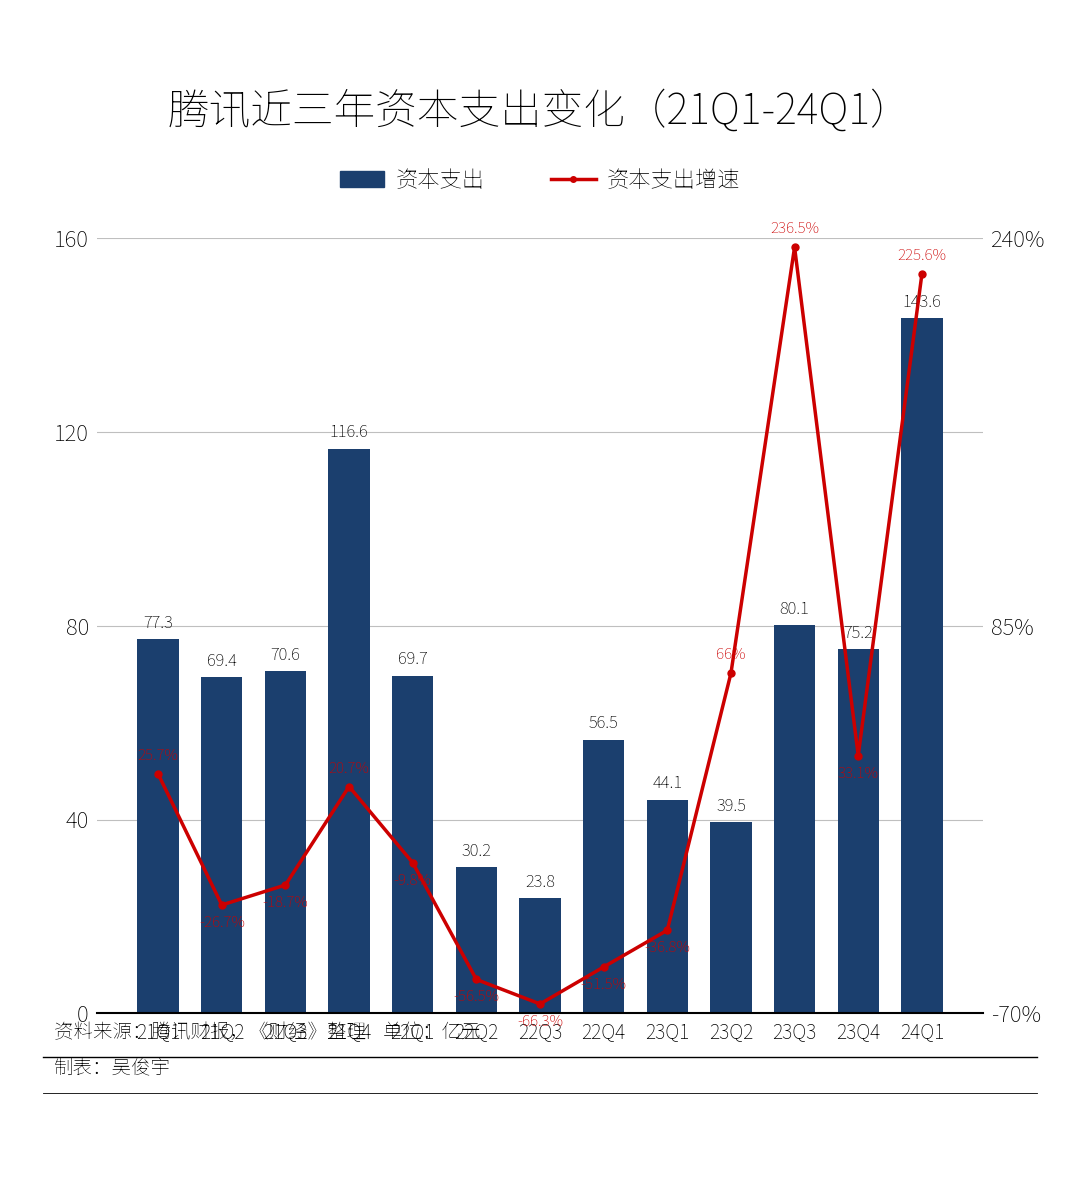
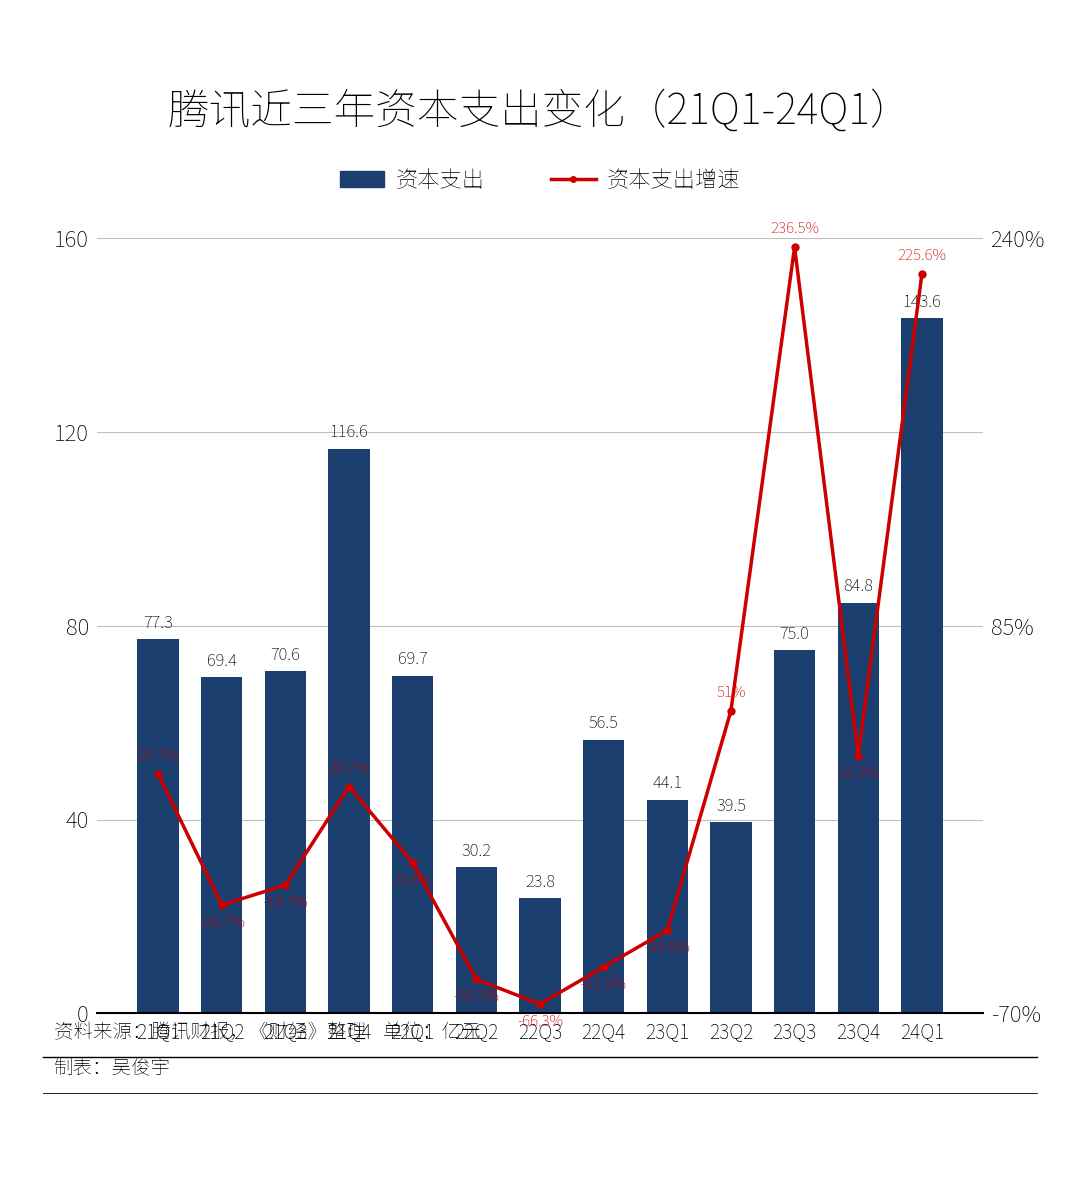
资本支出增速/23Q2: 66% -> 51%
资本支出/23Q3: 80.1 -> 75.0
资本支出/23Q4: 75.2 -> 84.8
